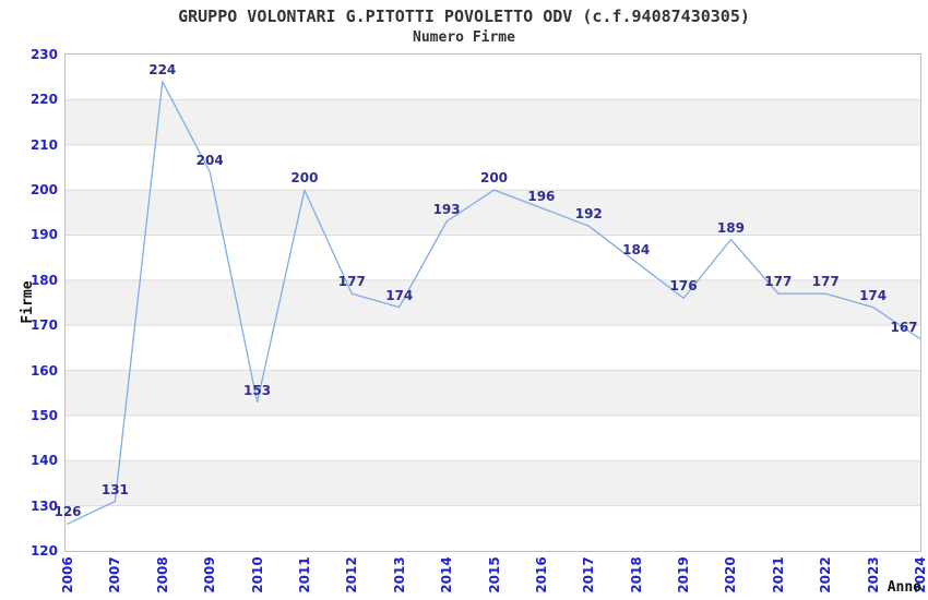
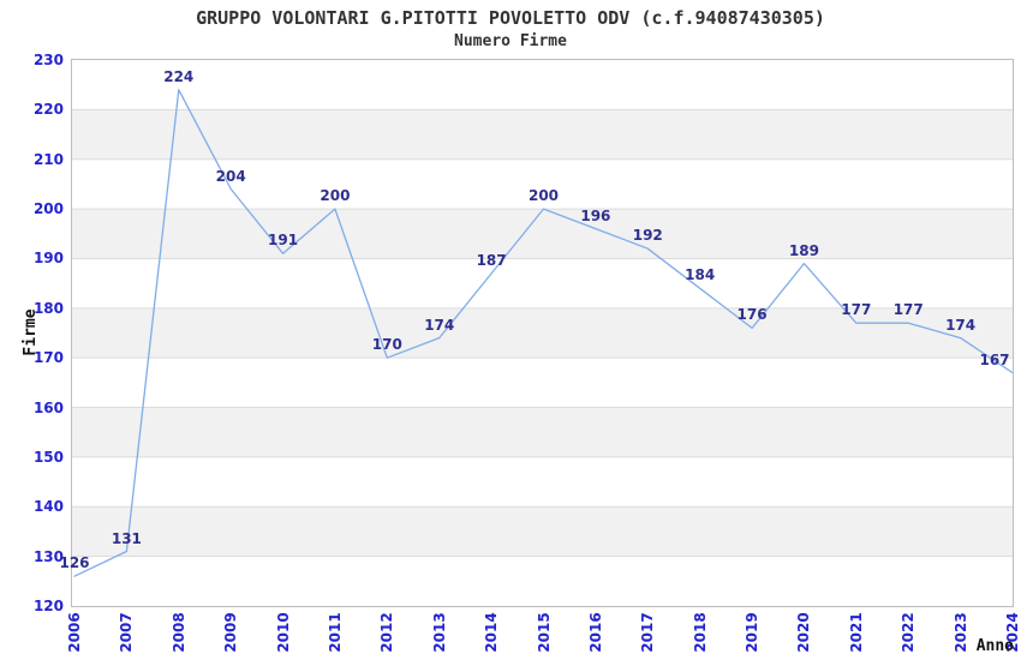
2010: 153 -> 191
2012: 177 -> 170
2014: 193 -> 187
